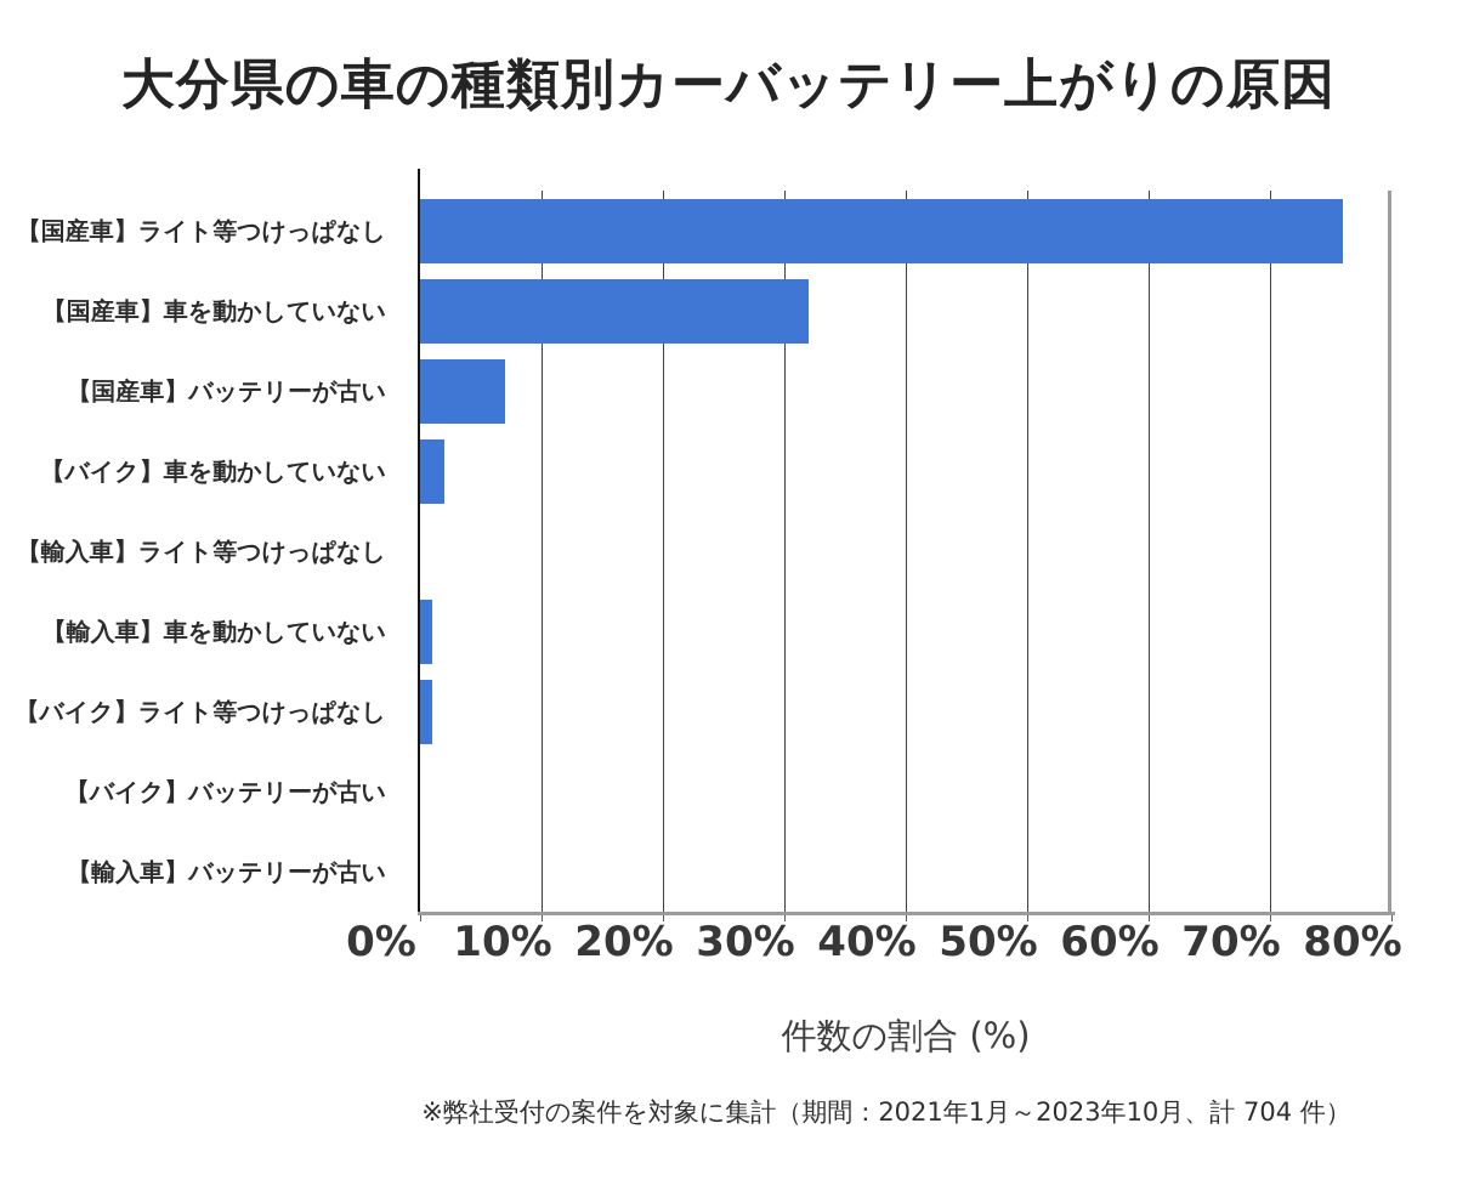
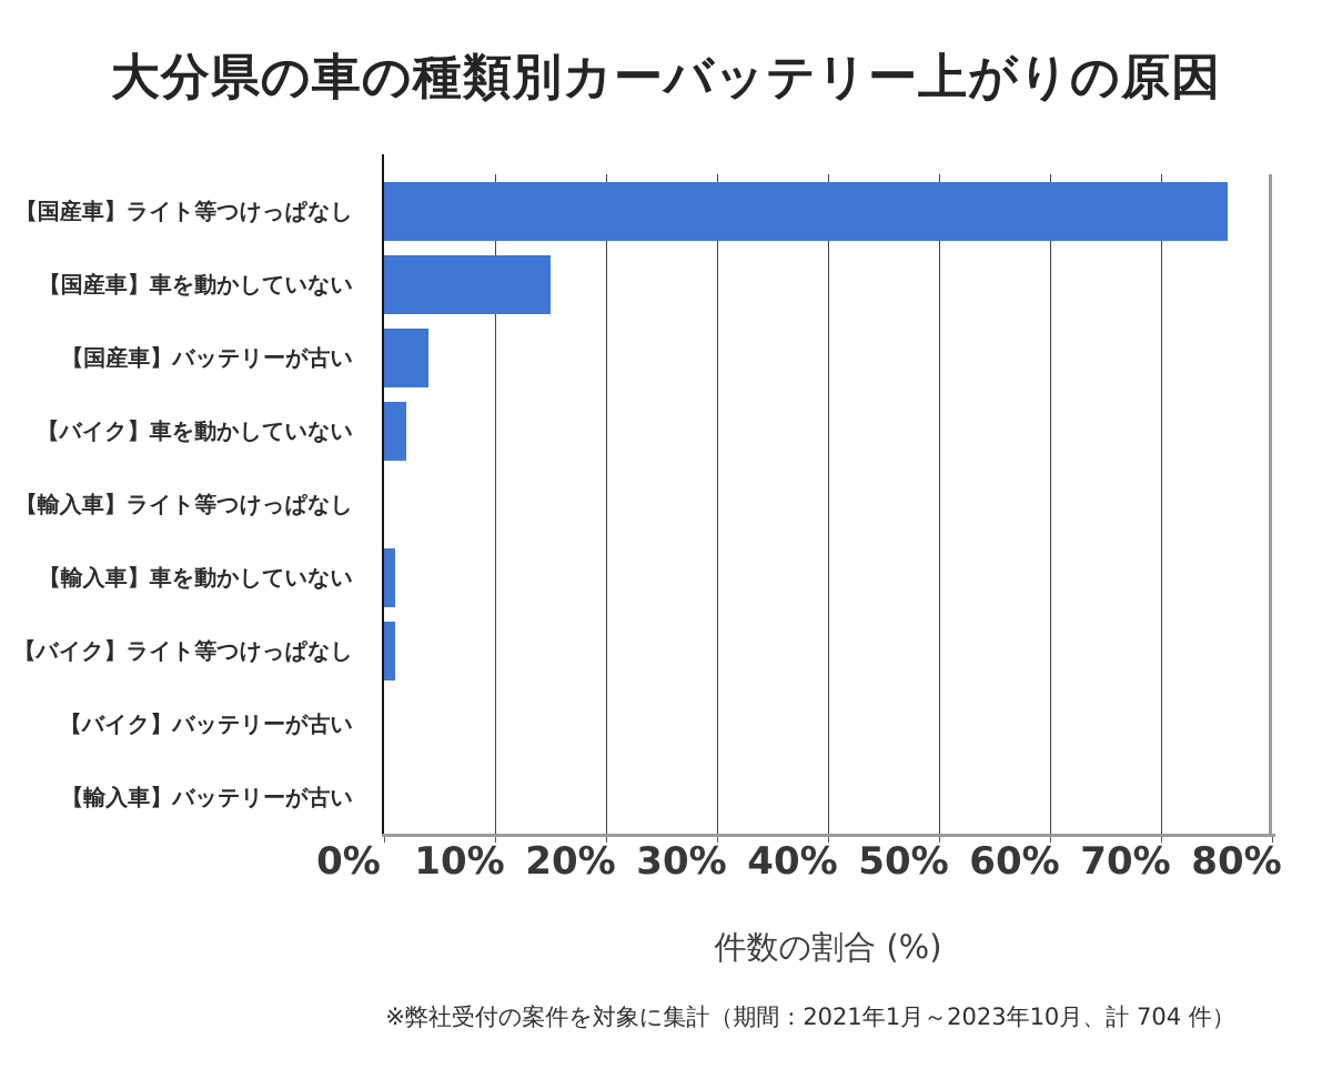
【国産車】車を動かしていない: 32% -> 15%
【国産車】バッテリーが古い: 7% -> 4%
